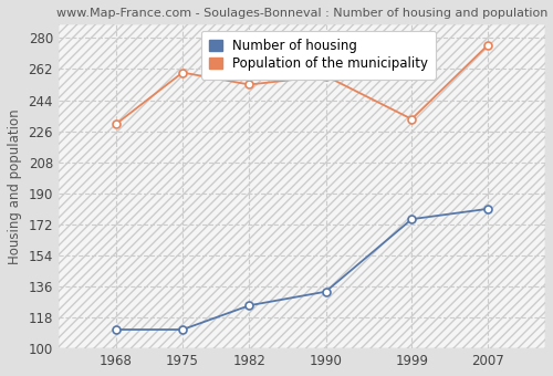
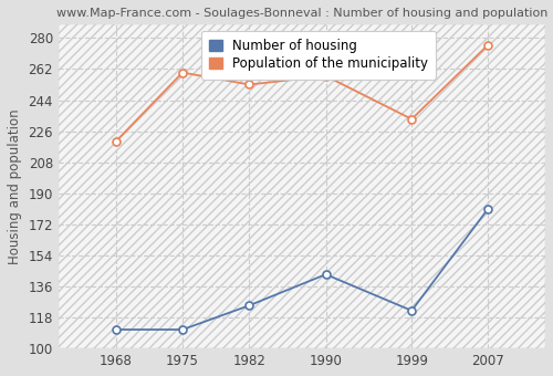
Population of the municipality/1968: 230 -> 220
Number of housing/1990: 133 -> 143
Number of housing/1999: 175 -> 122
